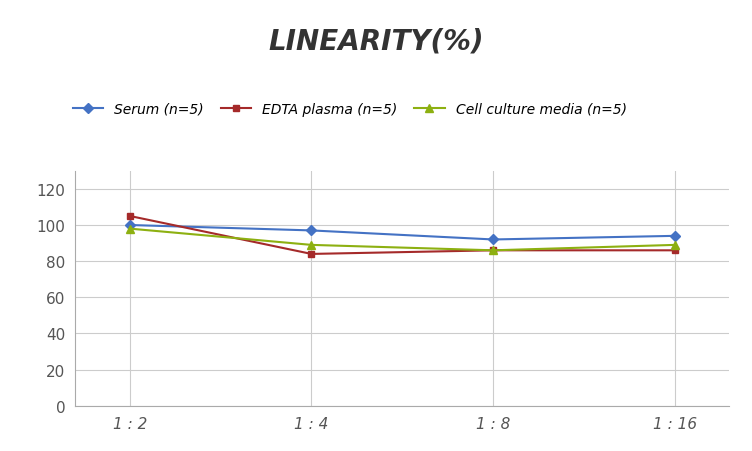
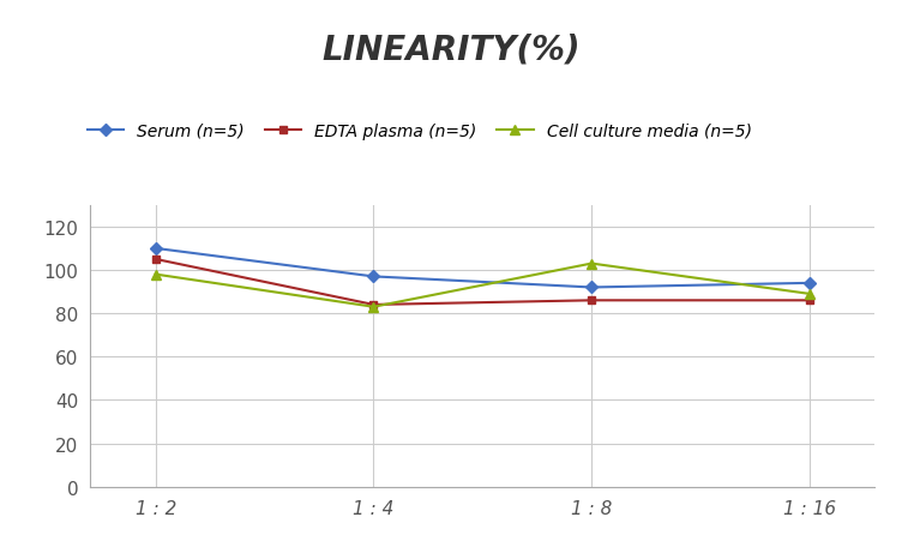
Serum (n=5)/1 : 2: 100 -> 110
Cell culture media (n=5)/1 : 4: 89 -> 83
Cell culture media (n=5)/1 : 8: 86 -> 103
